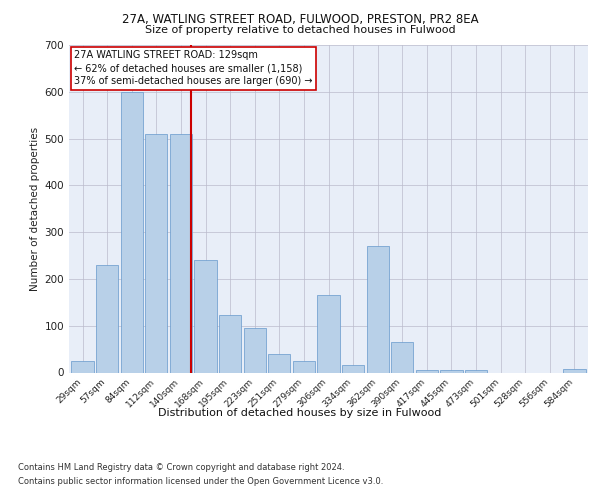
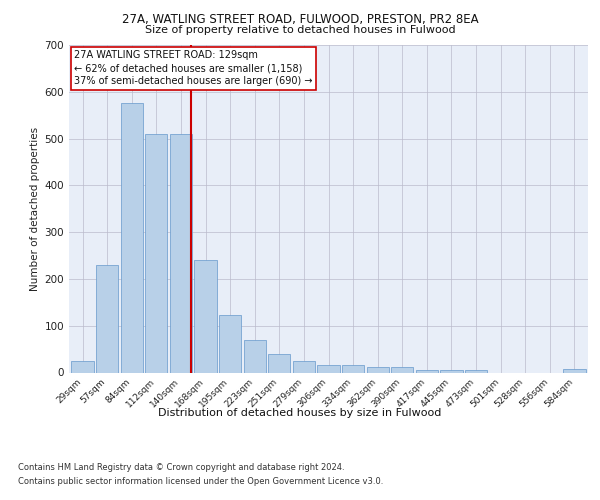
84sqm: 600 -> 575
223sqm: 95 -> 70
306sqm: 165 -> 15
362sqm: 270 -> 11
390sqm: 65 -> 11
